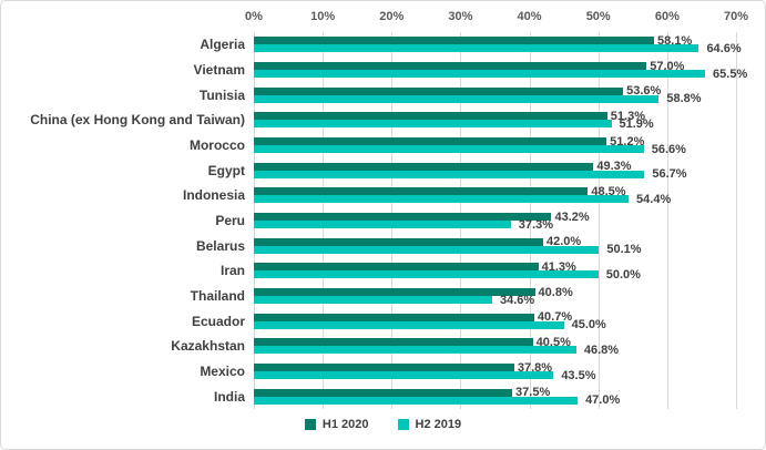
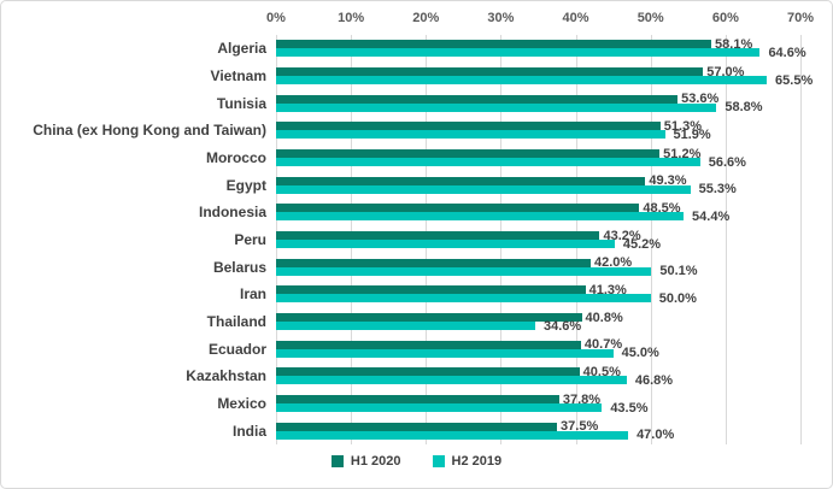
H2 2019/Egypt: 56.7% -> 55.3%
H2 2019/Peru: 37.3% -> 45.2%
